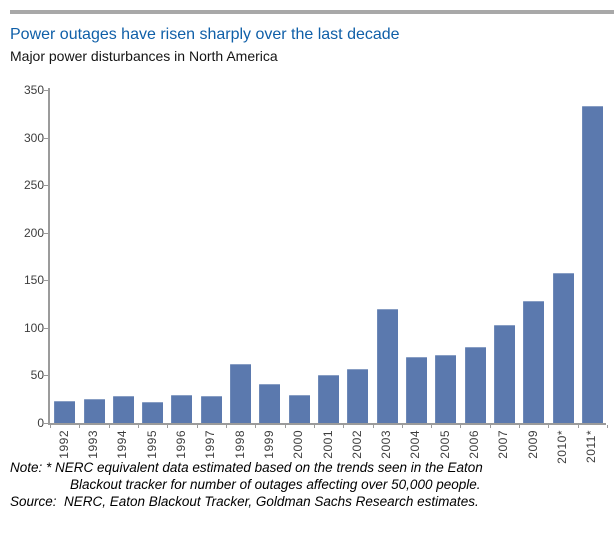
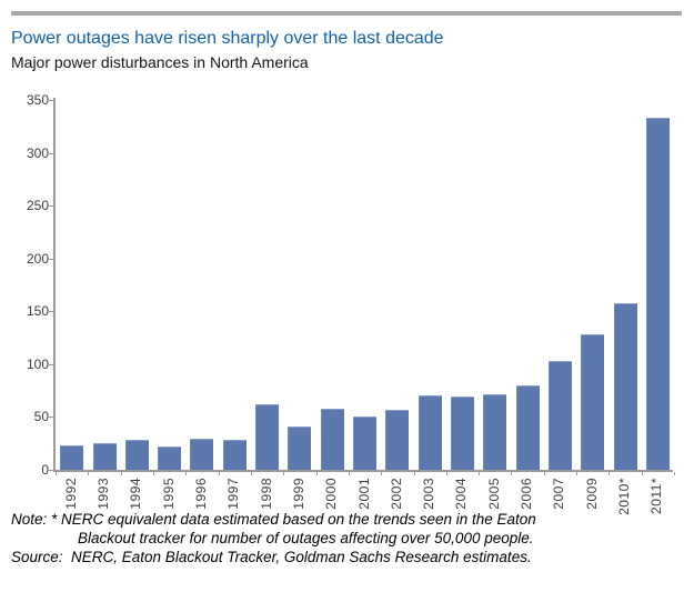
2000: 30 -> 60
2003: 120 -> 70
